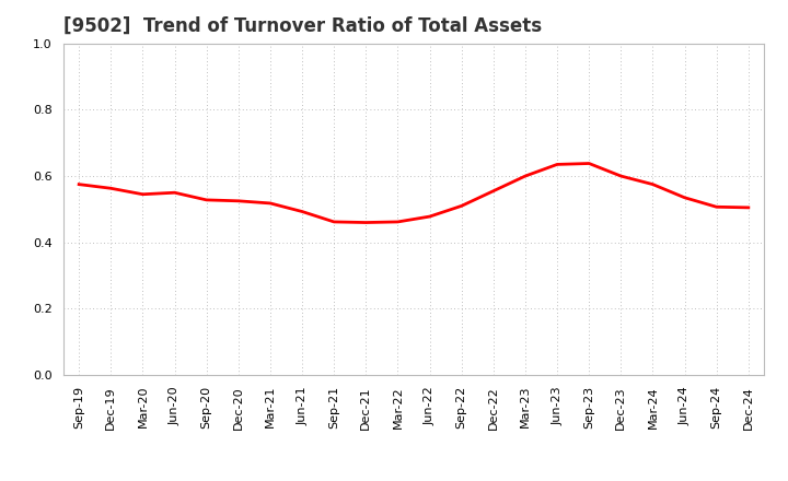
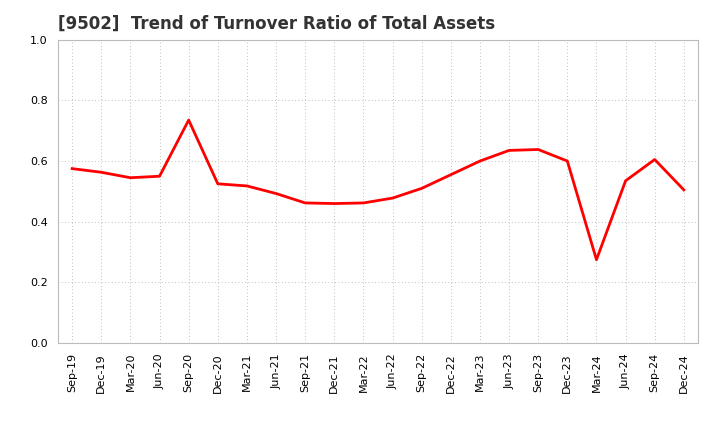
Sep-20: 0.528 -> 0.735
Mar-24: 0.575 -> 0.275
Sep-24: 0.507 -> 0.605
